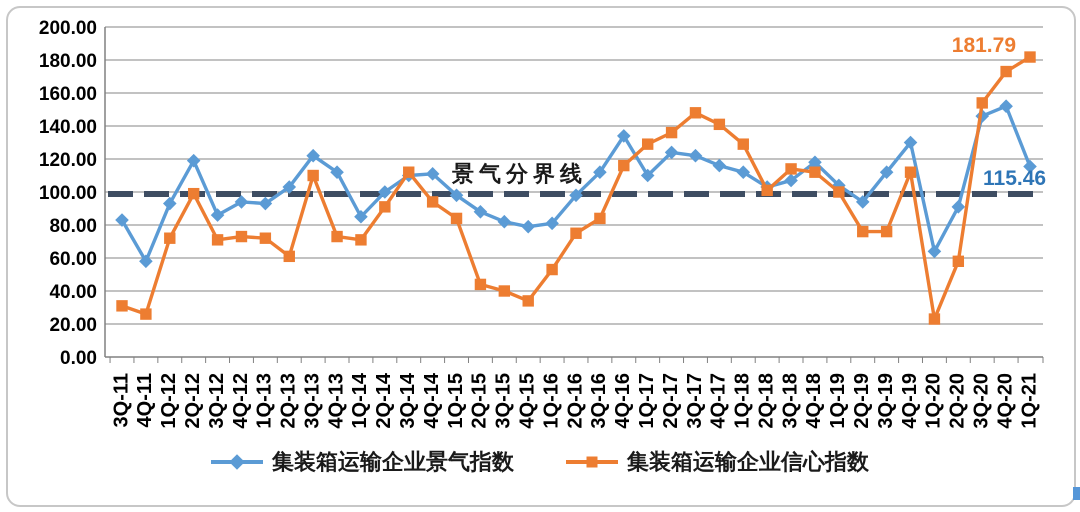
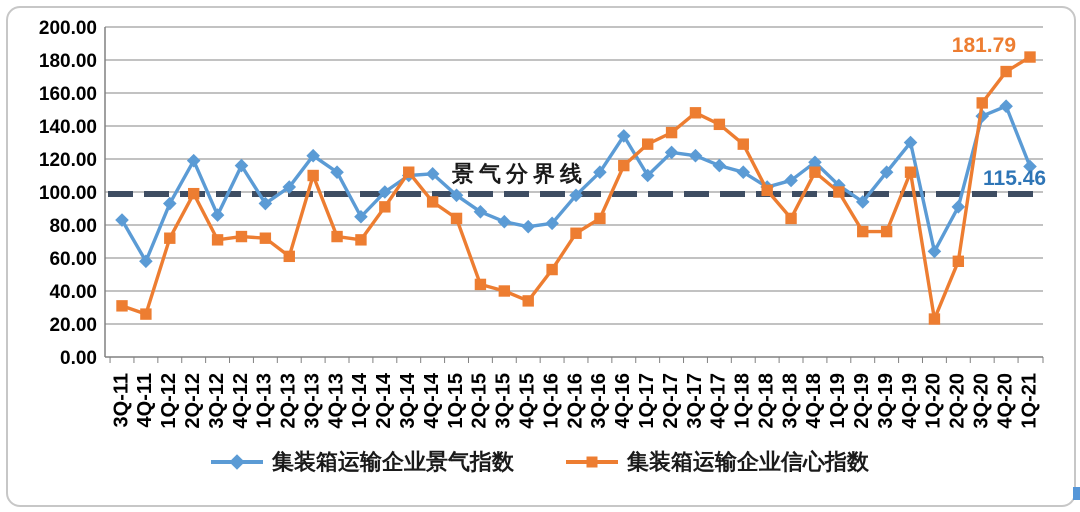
集装箱运输企业景气指数/4Q-12: 94 -> 116
集装箱运输企业信心指数/3Q-18: 114 -> 84
